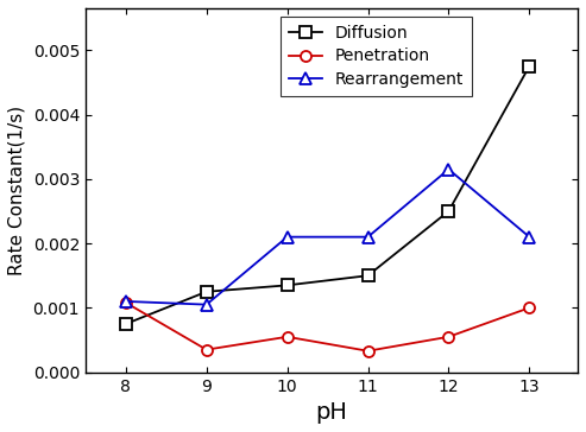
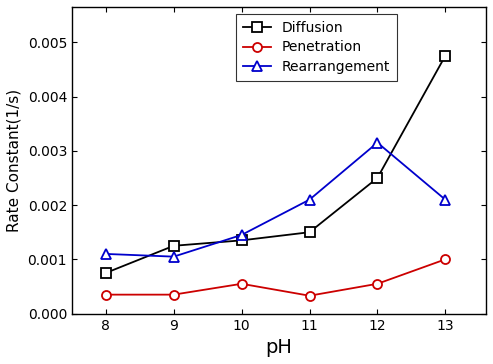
Penetration/8: 0.00108 -> 0.00035
Rearrangement/10: 0.00210 -> 0.00145
